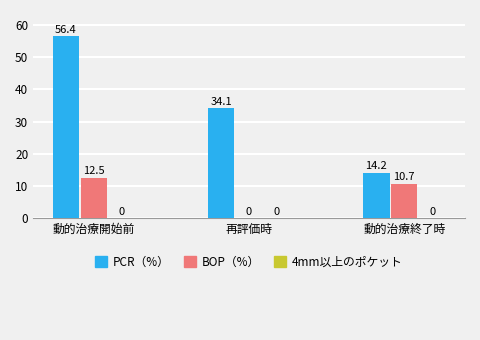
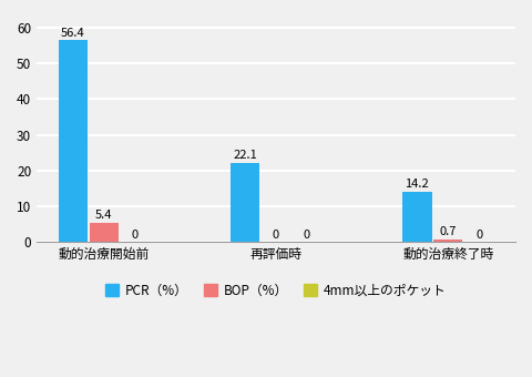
BOP（%）/動的治療開始前: 12.5 -> 5.4
PCR（%）/再評価時: 34.1 -> 22.1
BOP（%）/動的治療終了時: 10.7 -> 0.7
